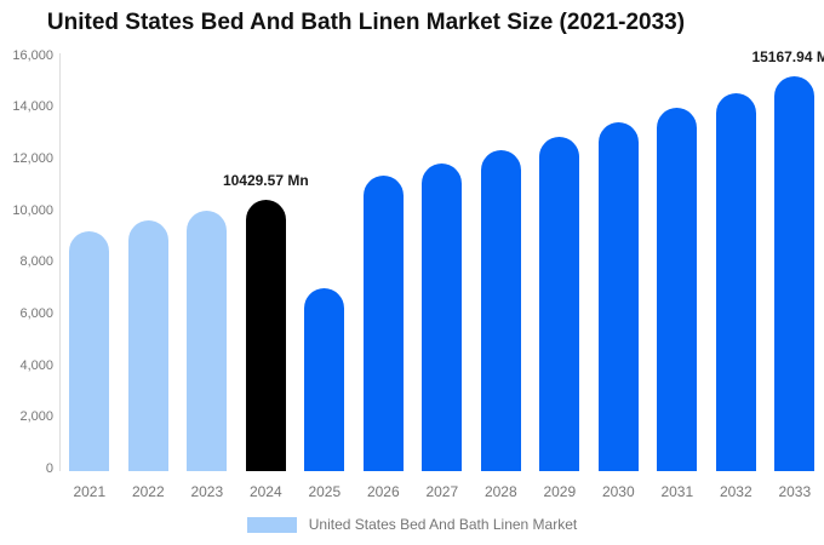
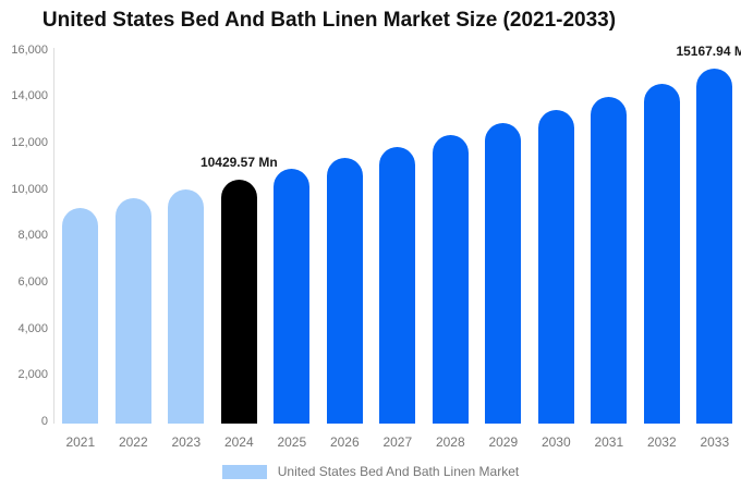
2025: 7000 -> 10900
